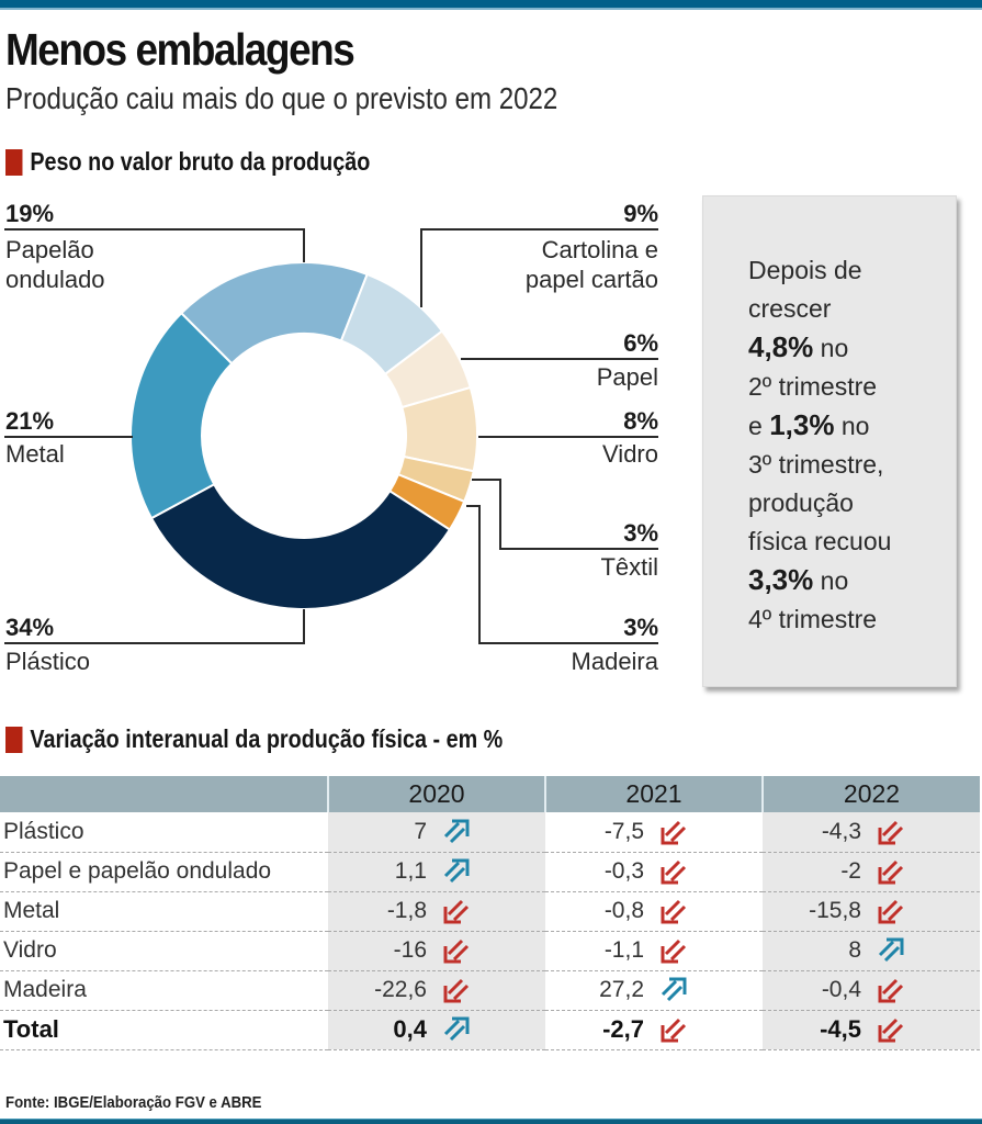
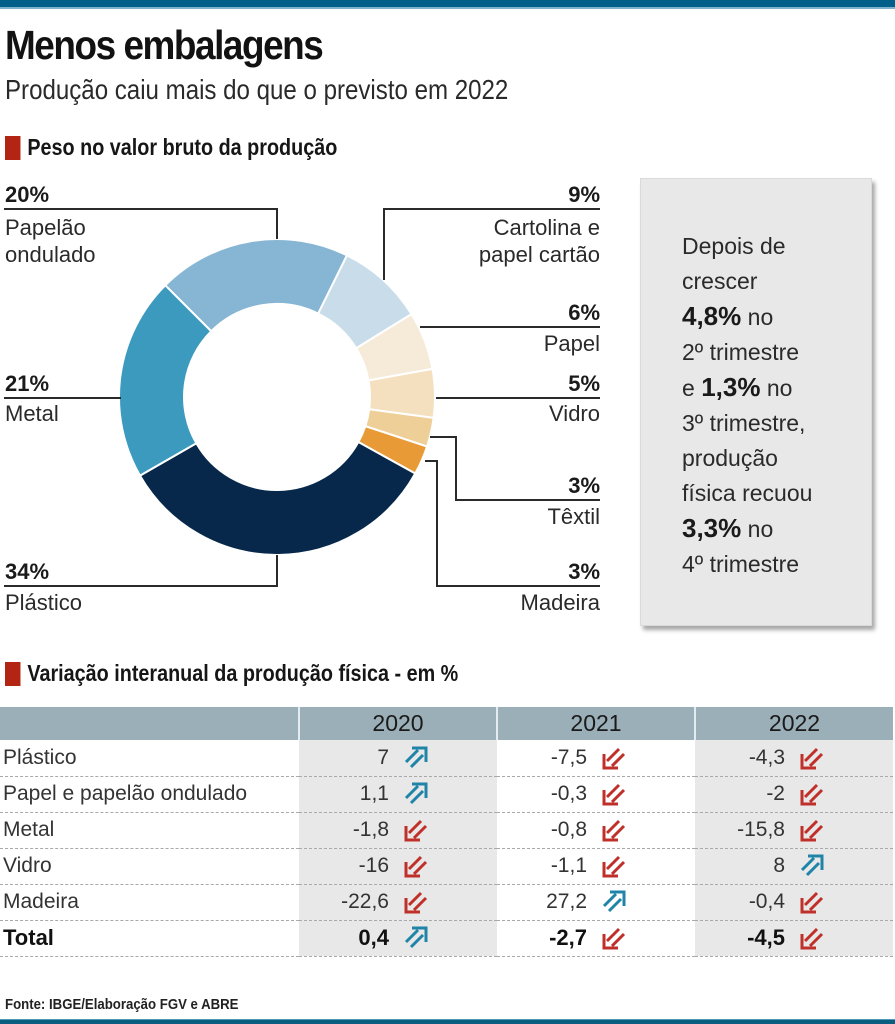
Peso no valor bruto da produção/Papelão ondulado: 19% -> 20%
Peso no valor bruto da produção/Vidro: 8% -> 5%
